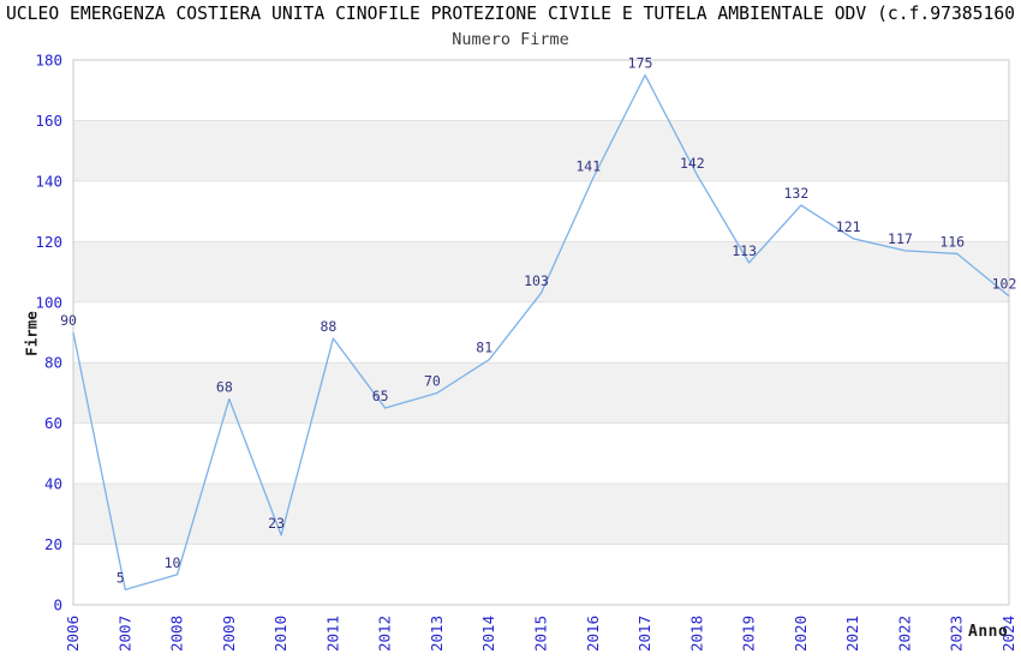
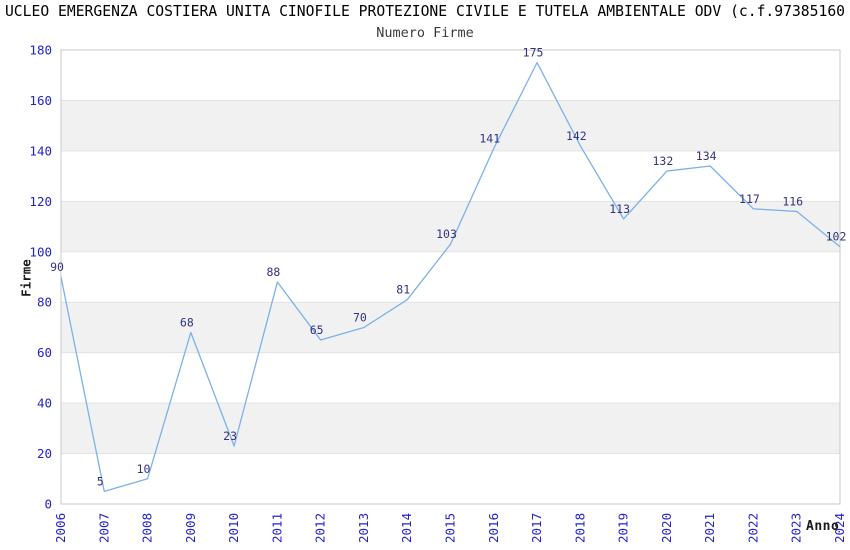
2021: 121 -> 134
